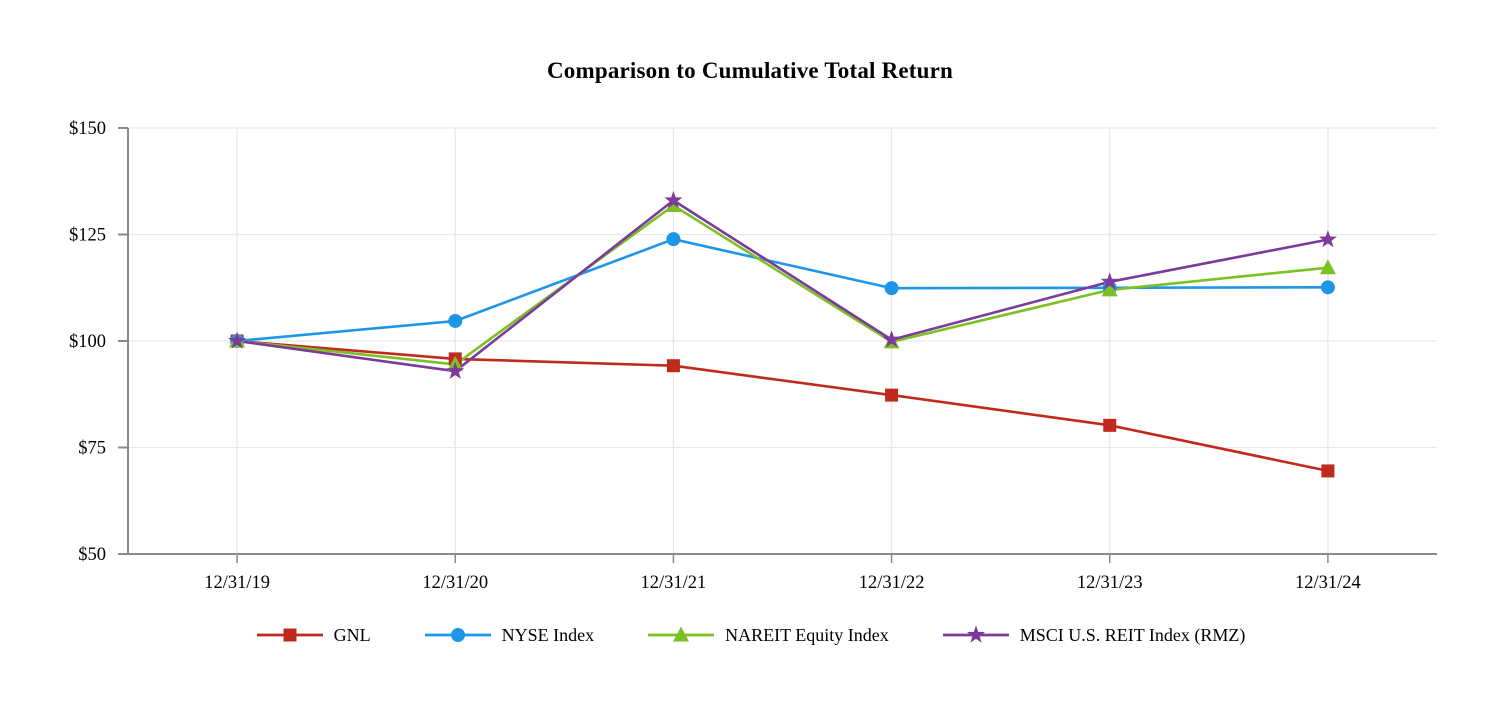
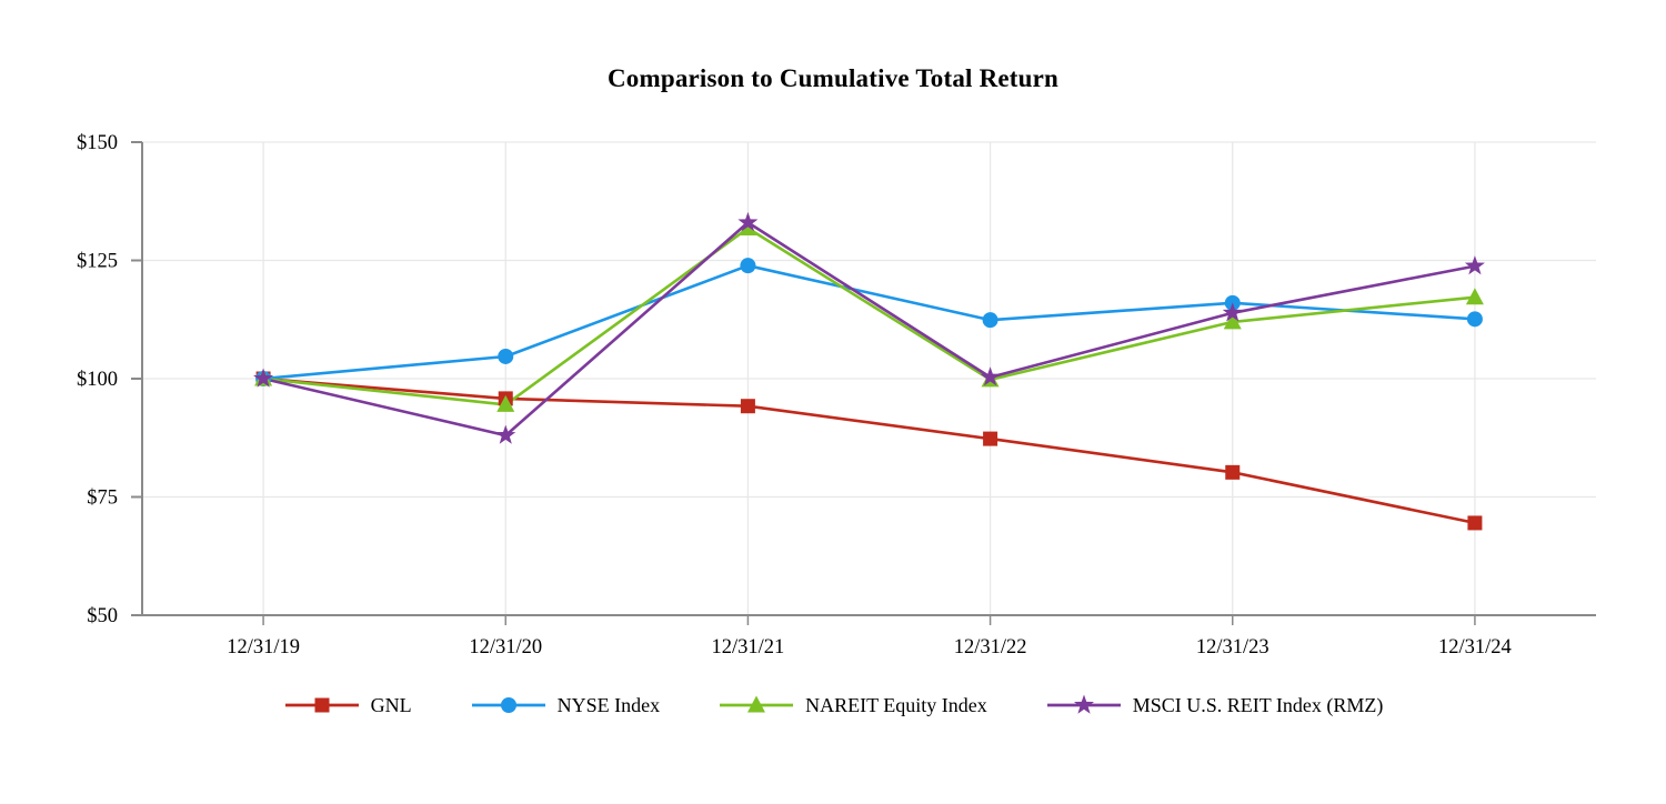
MSCI U.S. REIT Index (RMZ)/12/31/20: $93 -> $88
NYSE Index/12/31/23: $112 -> $116
